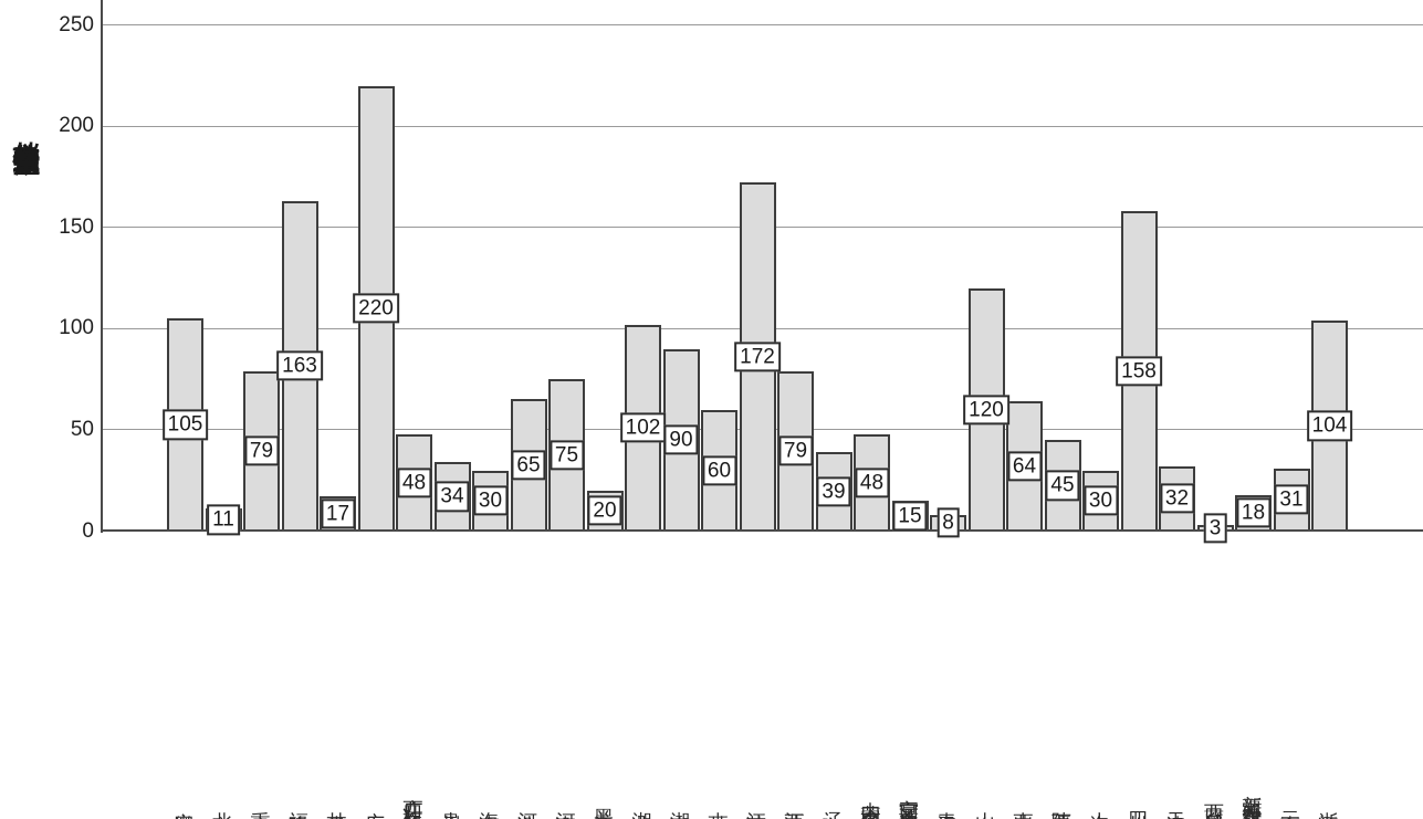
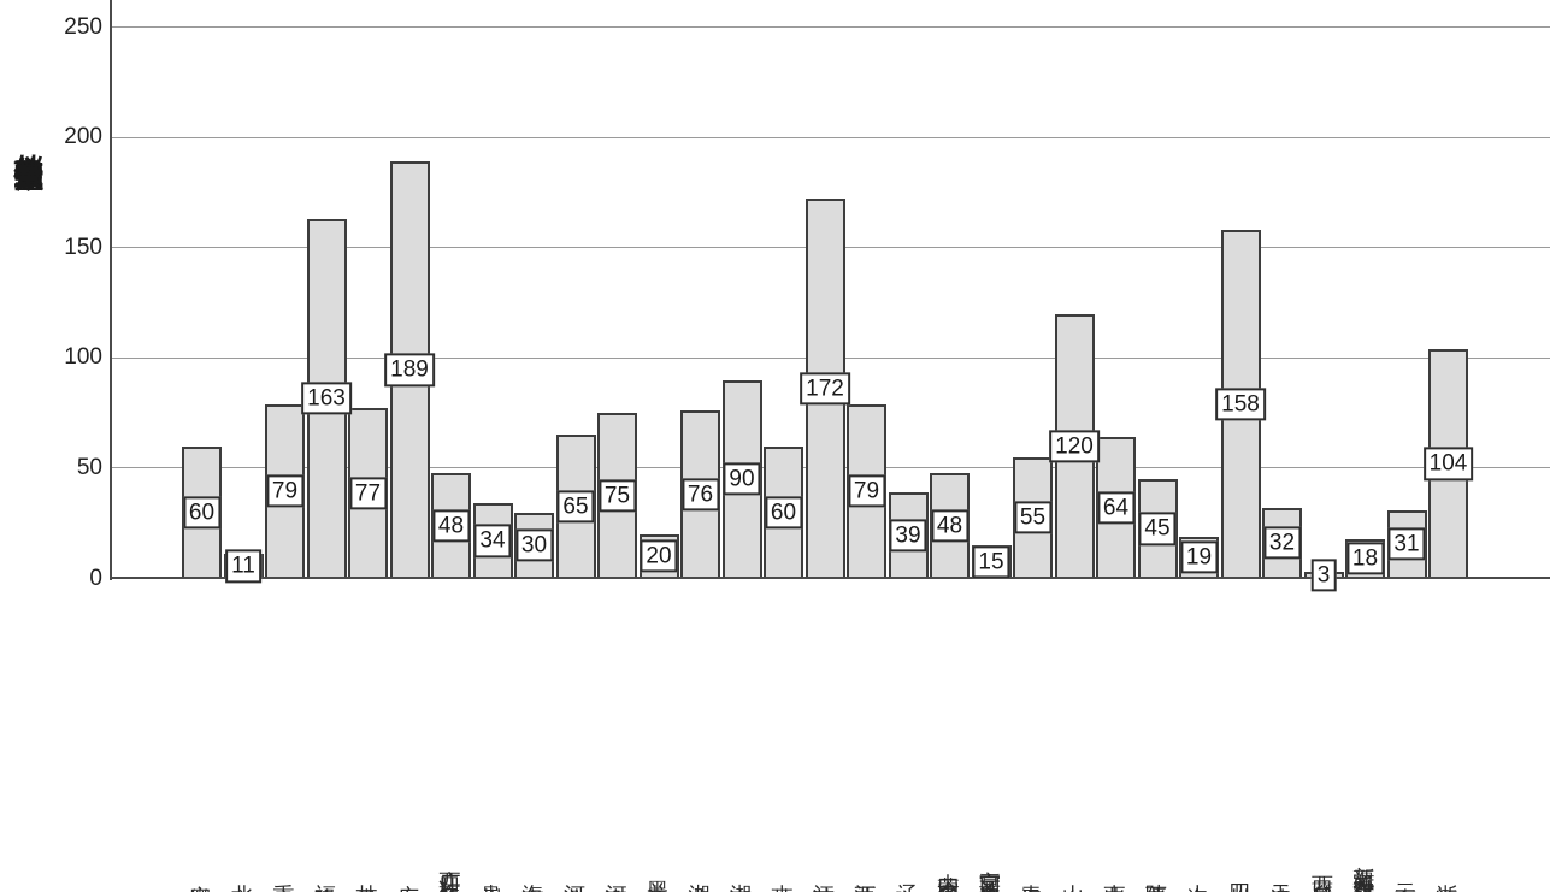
安徽省: 105 -> 60
甘肃省: 17 -> 77
广东省: 220 -> 189
湖北省: 102 -> 76
青海省: 8 -> 55
上海市: 30 -> 19
